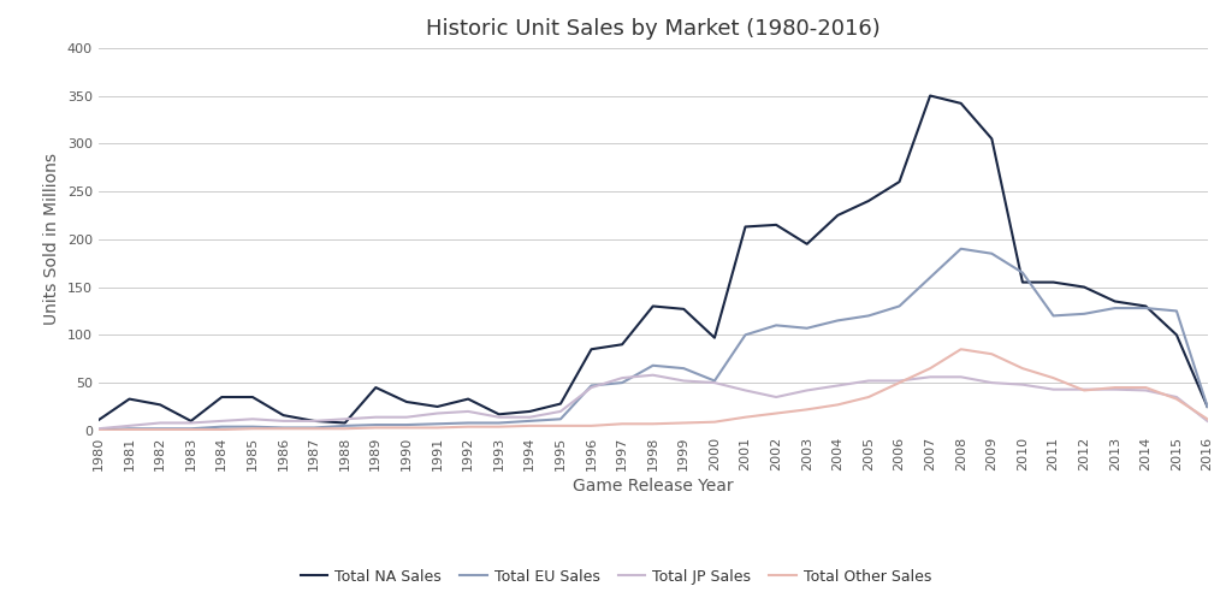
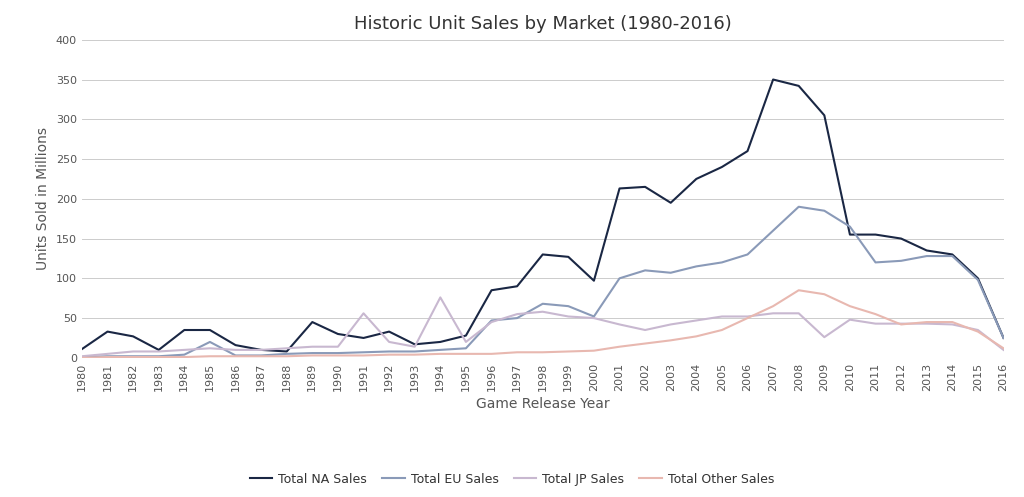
Total EU Sales/1985: 4 -> 20
Total JP Sales/1991: 18 -> 56
Total JP Sales/1994: 14 -> 76
Total JP Sales/2009: 50 -> 26
Total EU Sales/2015: 125 -> 98
